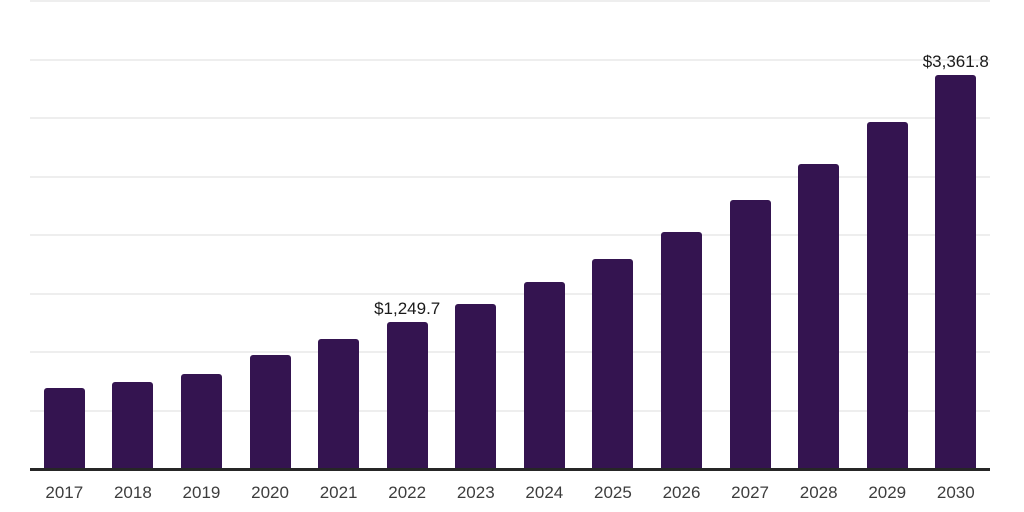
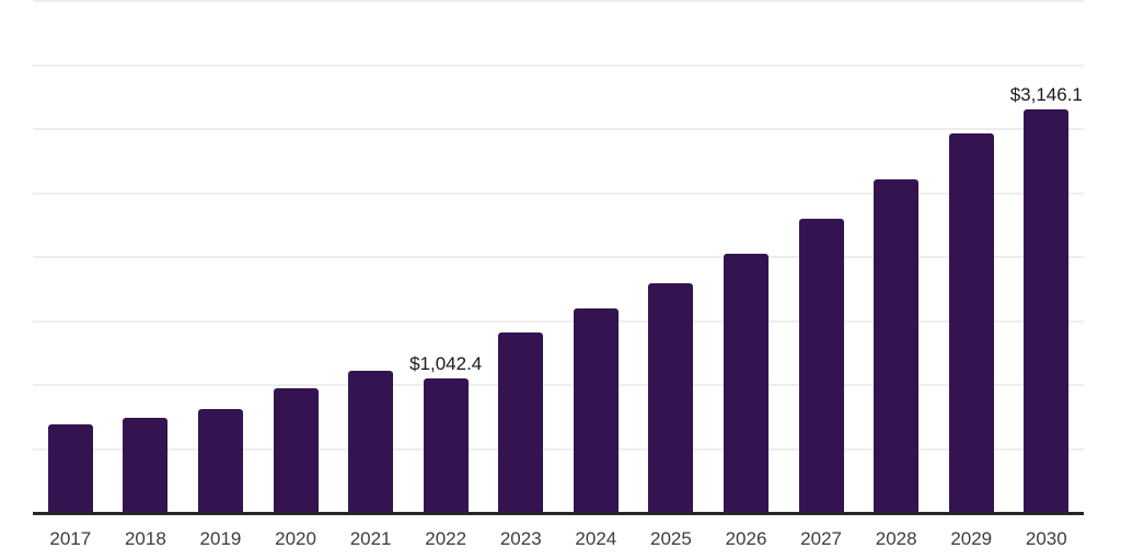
2022: $1,249.7 -> $1,042.4
2030: $3,361.8 -> $3,146.1
